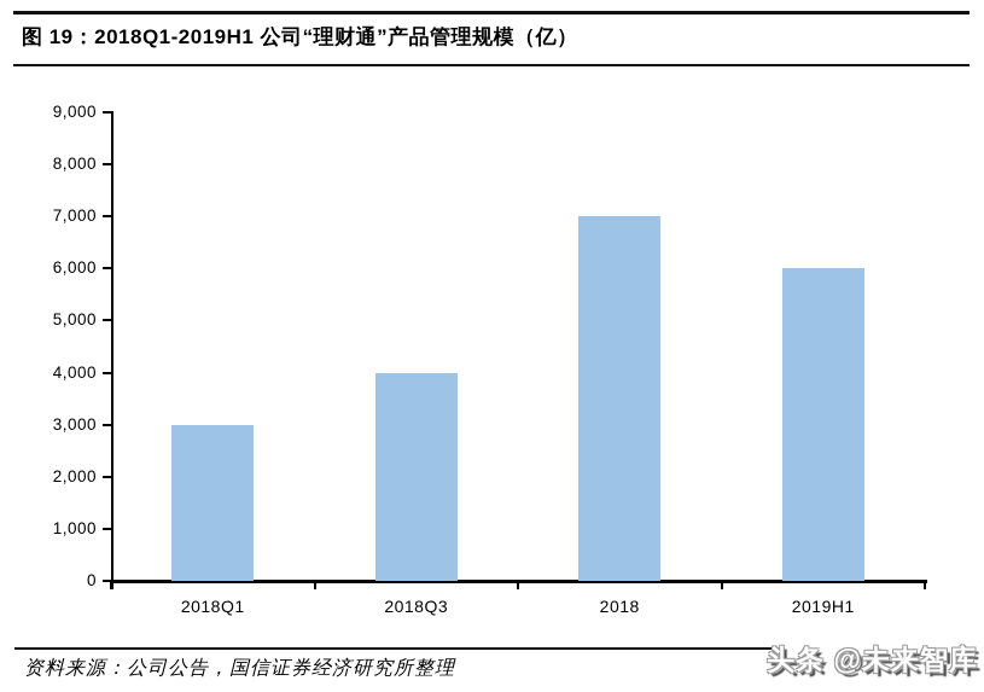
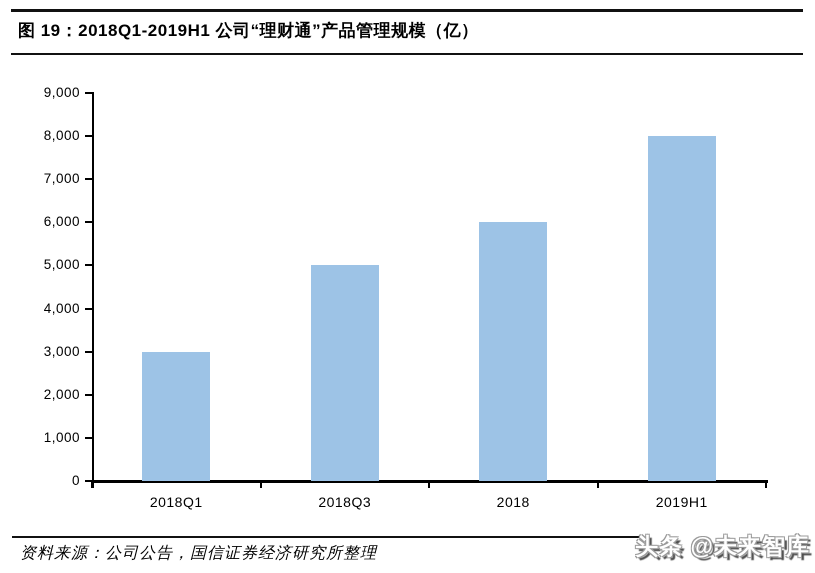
2018Q3: 4000 -> 5000
2018: 7000 -> 6000
2019H1: 6000 -> 8000
